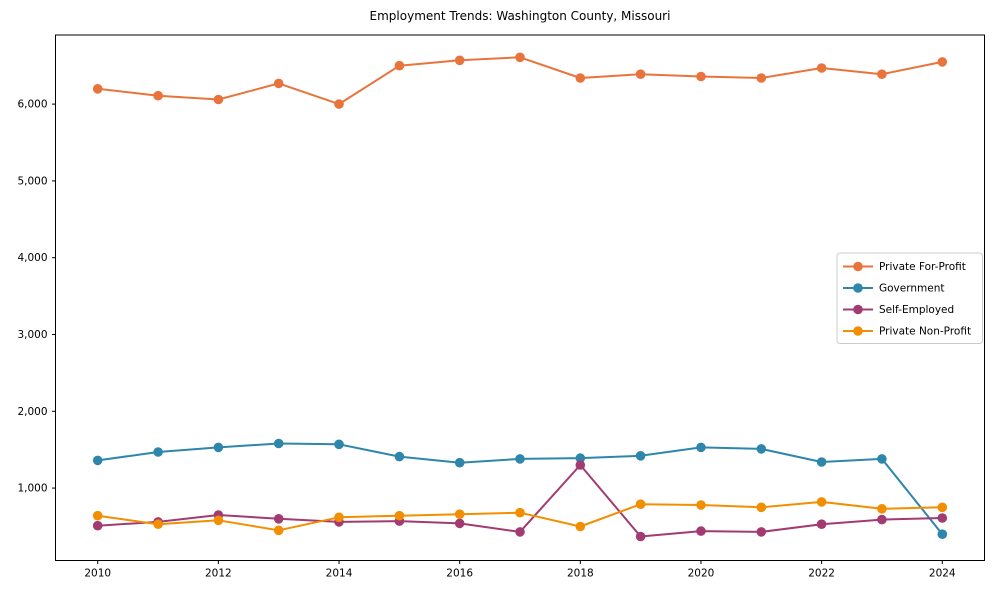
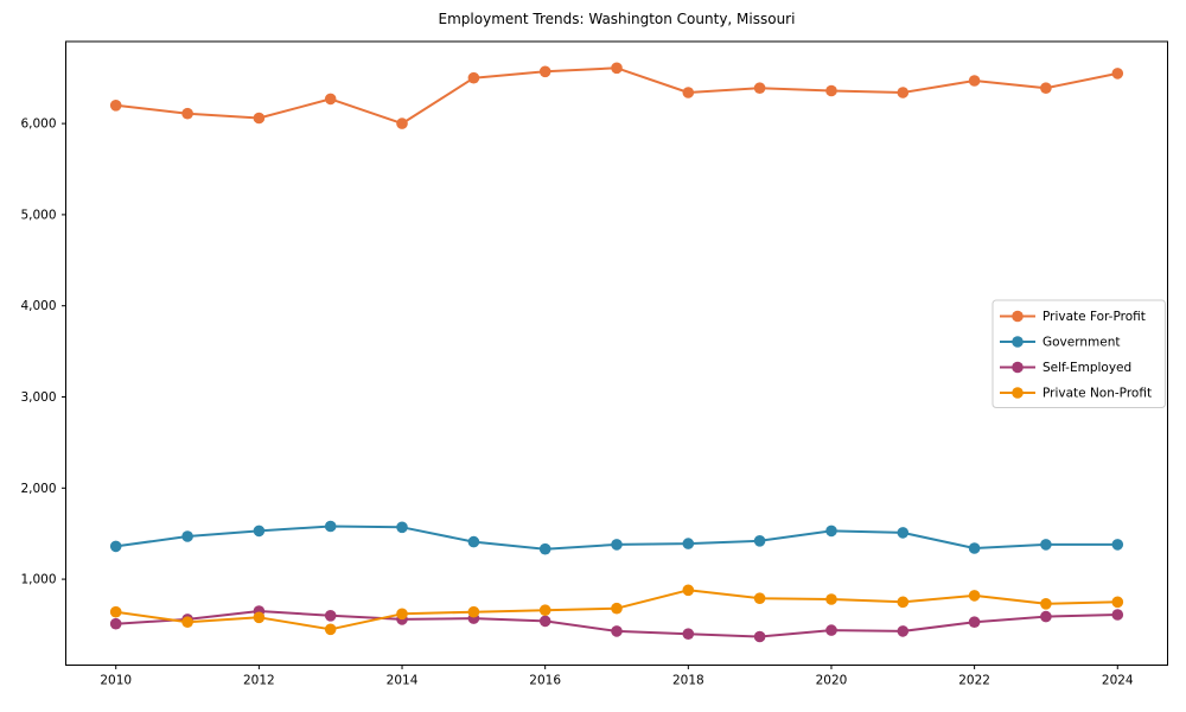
Self-Employed/2018: 1300 -> 400
Private Non-Profit/2018: 500 -> 900
Government/2024: 400 -> 1400
